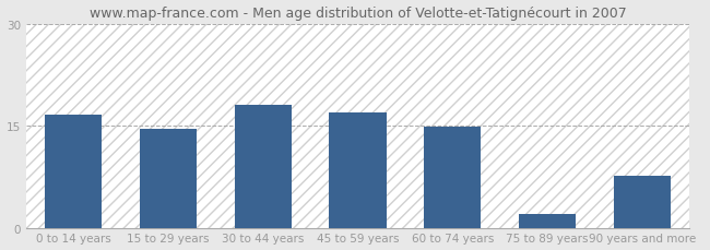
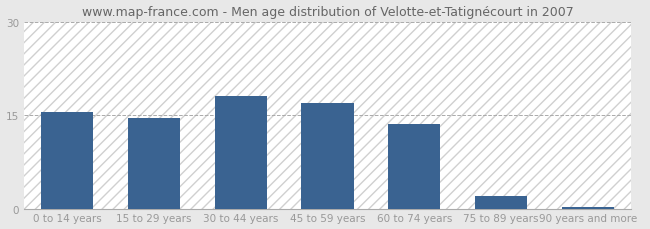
0 to 14 years: 16.6 -> 15.5
60 to 74 years: 14.8 -> 13.5
90 years and more: 7.6 -> 0.2
